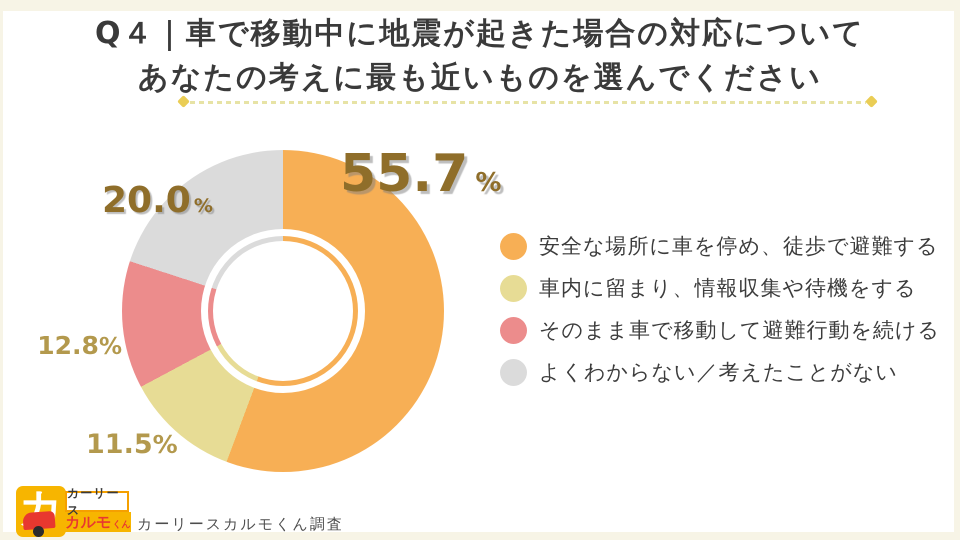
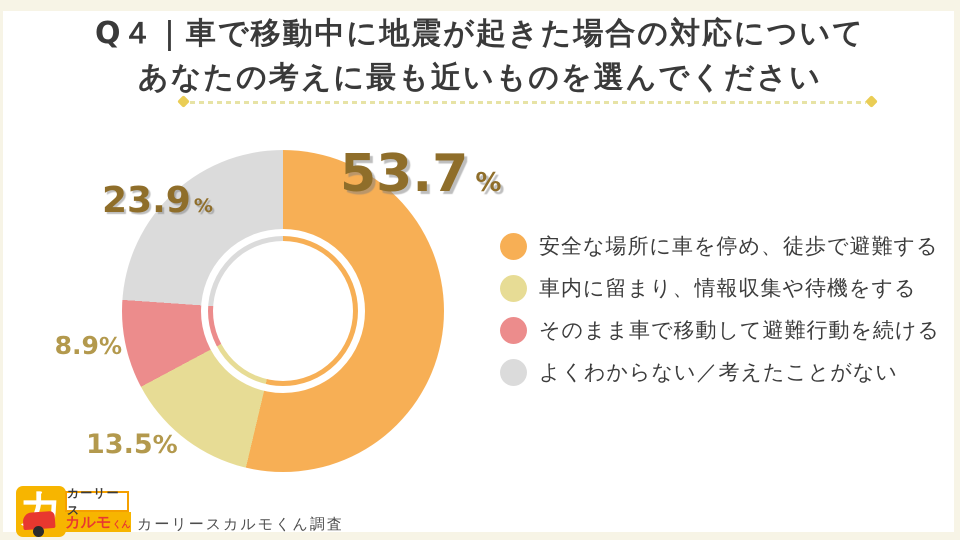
安全な場所に車を停め、徒歩で避難する: 55.7 -> 53.7
車内に留まり、情報収集や待機をする: 11.5 -> 13.5
そのまま車で移動して避難行動を続ける: 12.8 -> 8.9
よくわからない／考えたことがない: 20.0 -> 23.9
